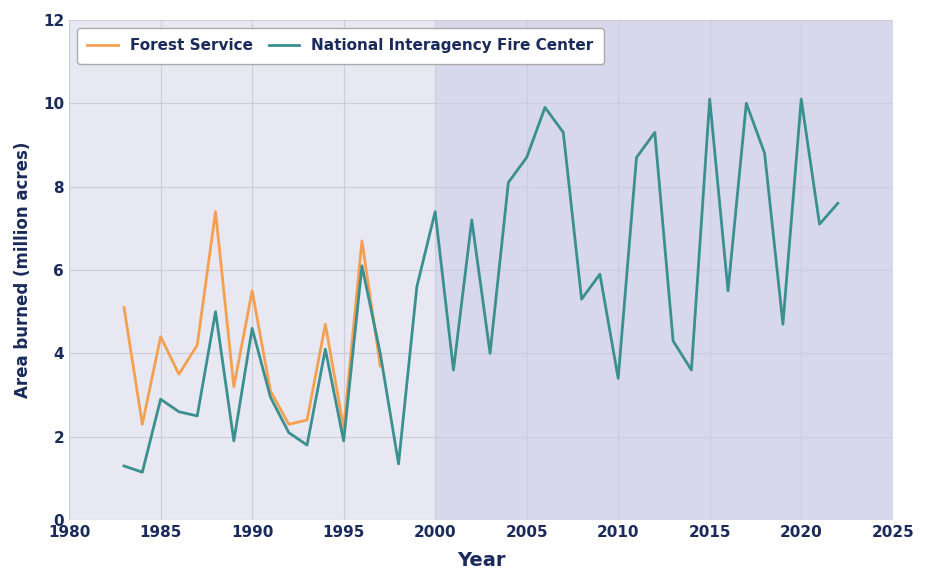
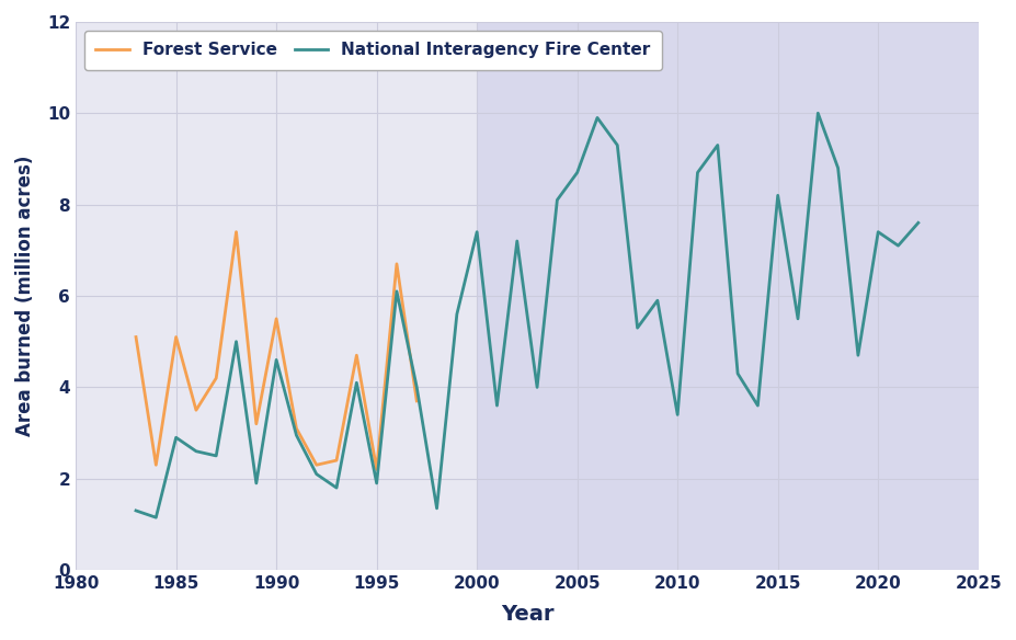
Forest Service/1985: 4.4 -> 5.1
National Interagency Fire Center/2015: 10.10 -> 8.20
National Interagency Fire Center/2020: 10.10 -> 7.40
